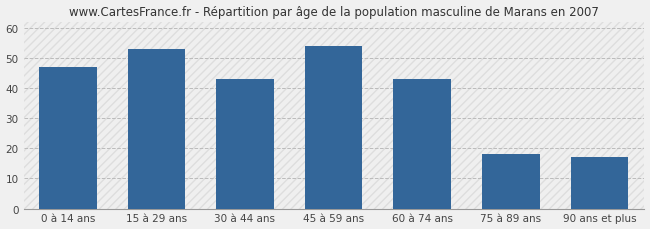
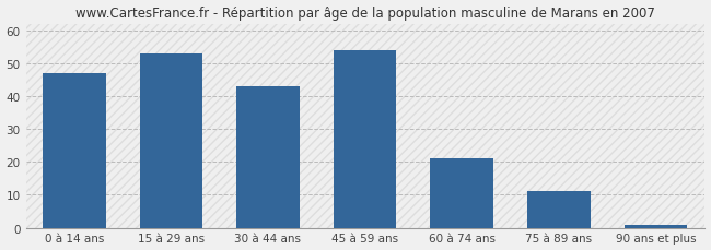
60 à 74 ans: 43 -> 21
75 à 89 ans: 18 -> 11
90 ans et plus: 17 -> 1
